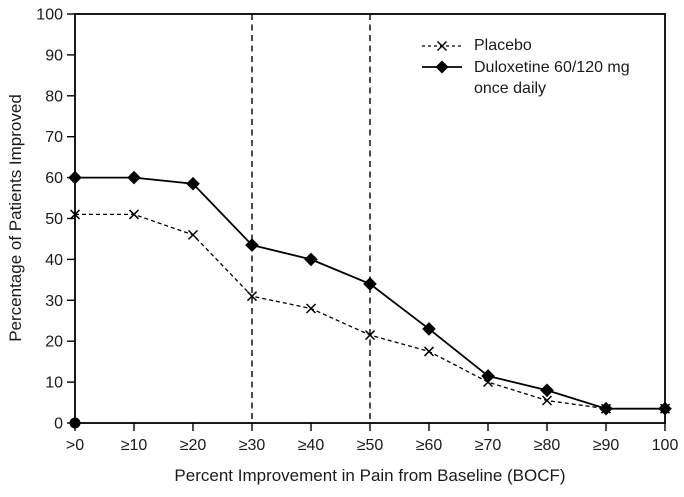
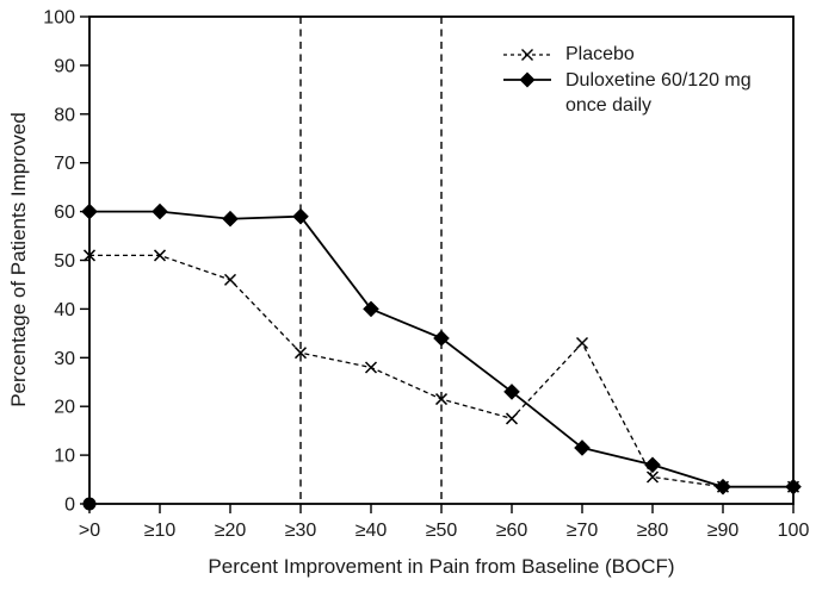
Duloxetine 60/120 mg once daily/≥30: 44 -> 59
Placebo/≥70: 10 -> 33
